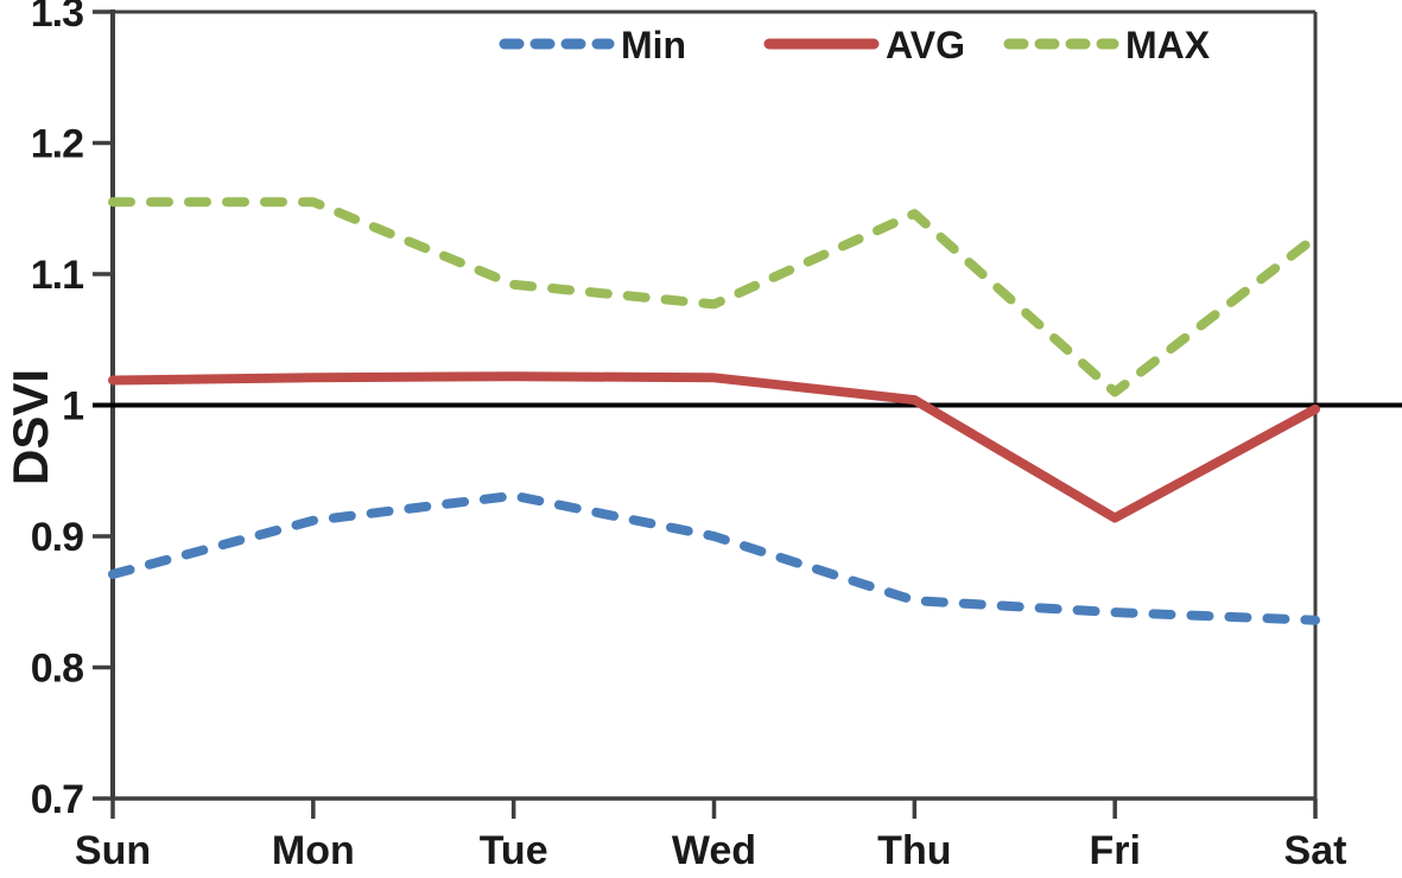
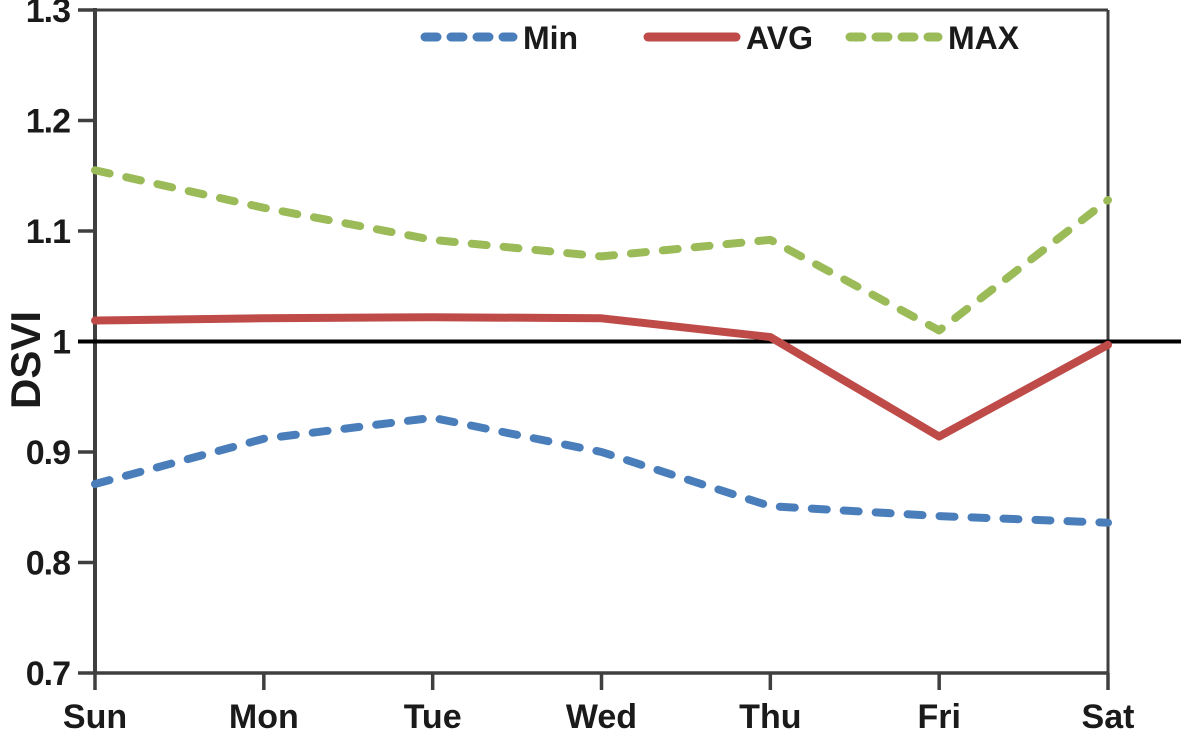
MAX/Mon: 1.155 -> 1.121
MAX/Thu: 1.146 -> 1.092
